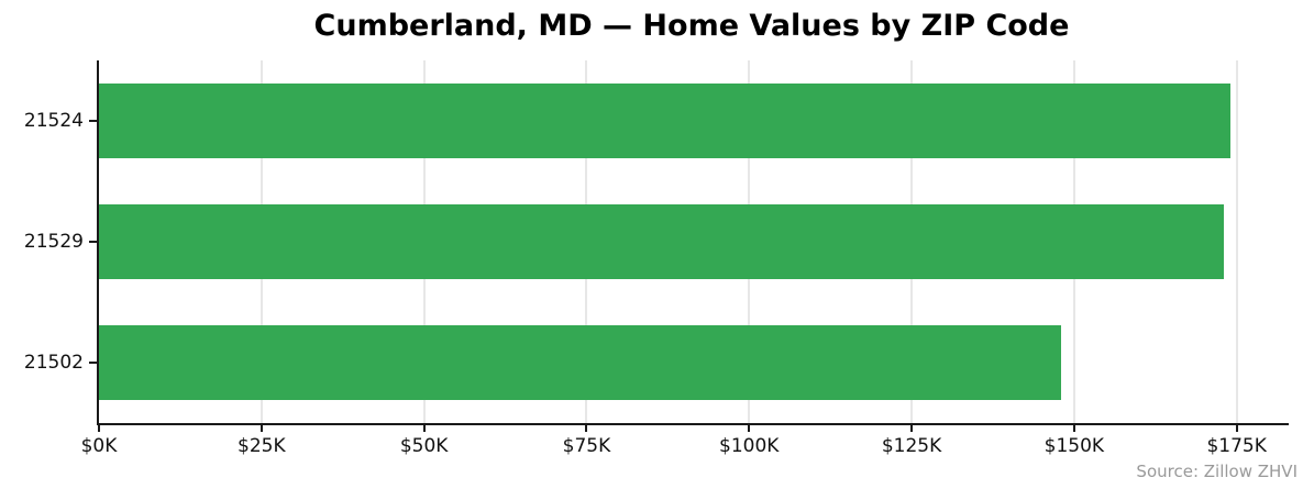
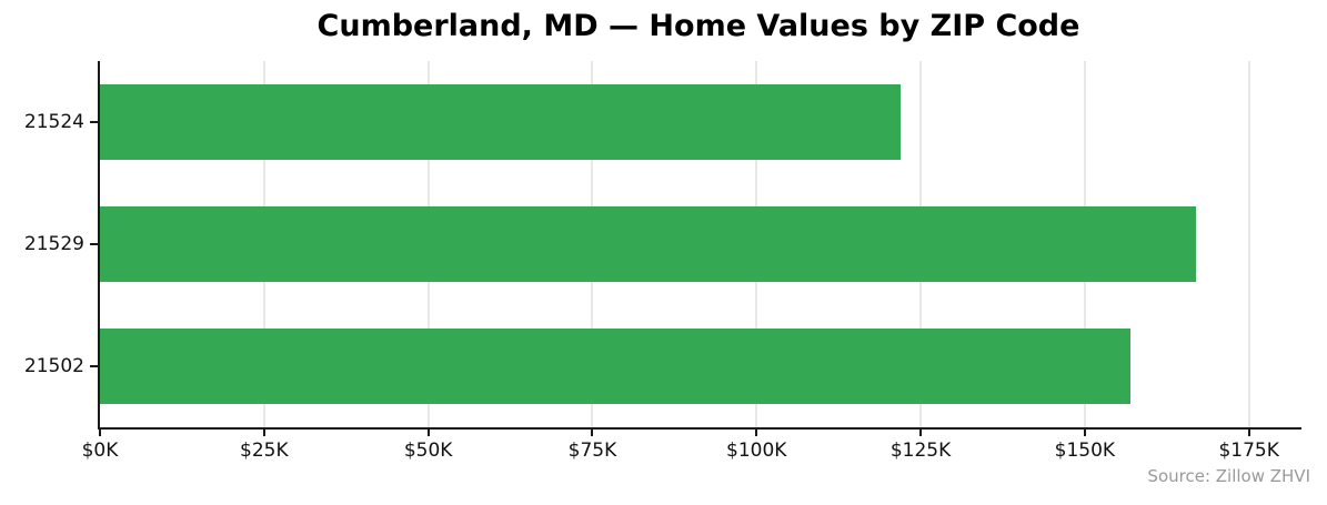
21524: $174K -> $122K
21529: $173K -> $167K
21502: $148K -> $157K
